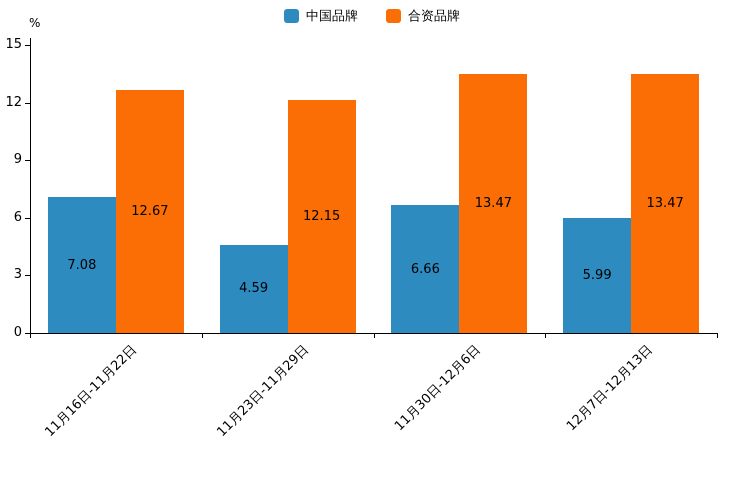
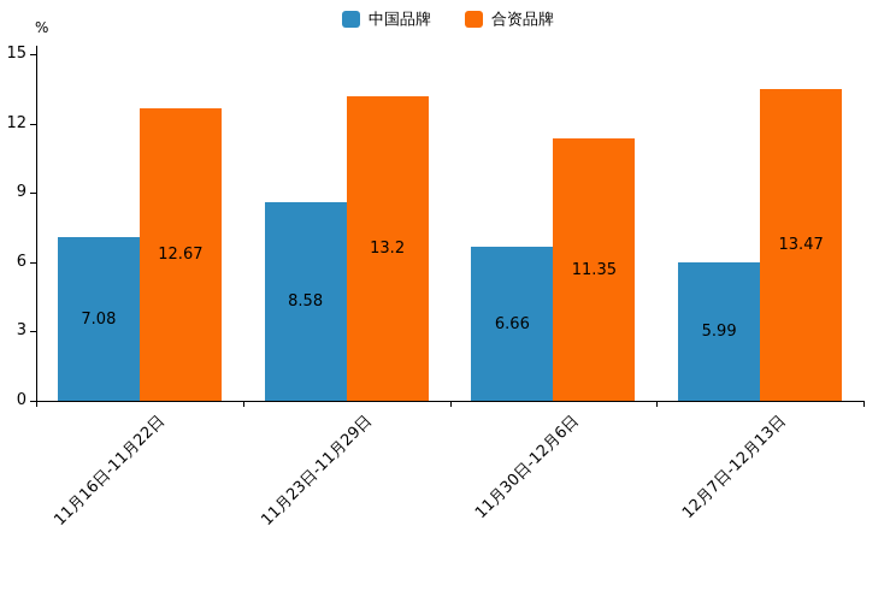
中国品牌/11月23日-11月29日: 4.59 -> 8.58
合资品牌/11月23日-11月29日: 12.15 -> 13.2
合资品牌/11月30日-12月6日: 13.47 -> 11.35
